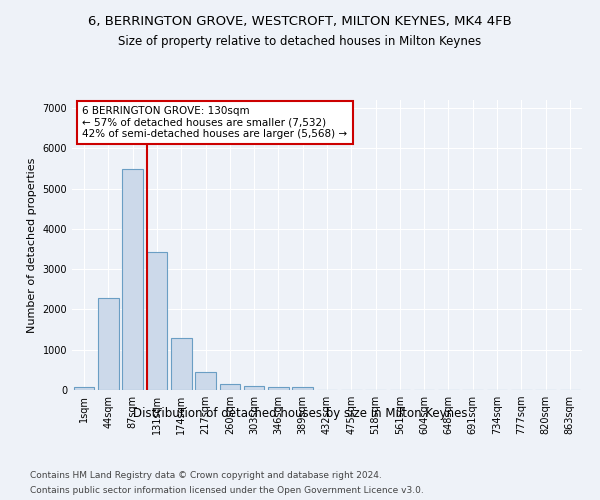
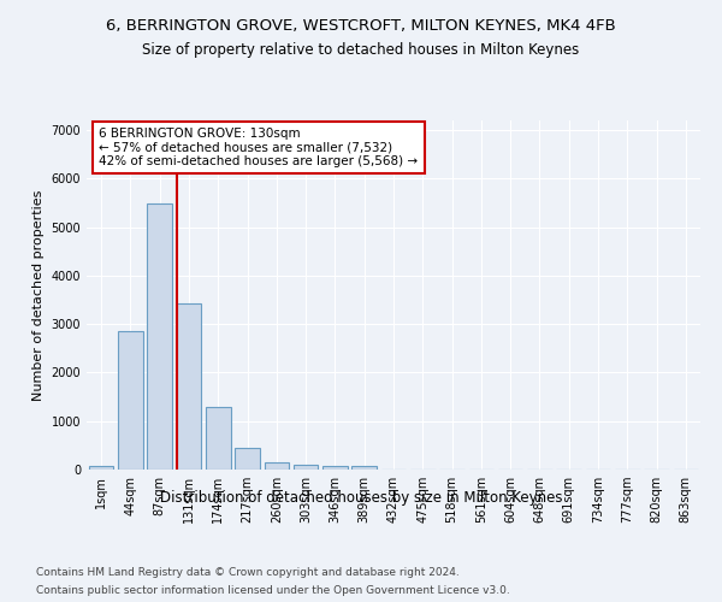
44sqm: 2280 -> 2850
